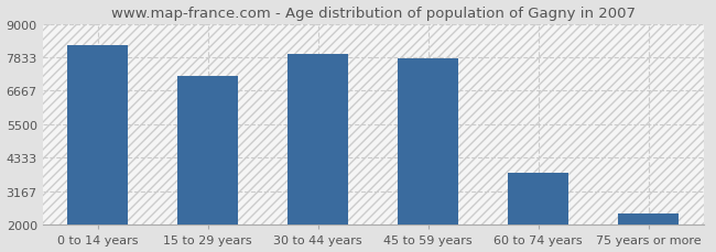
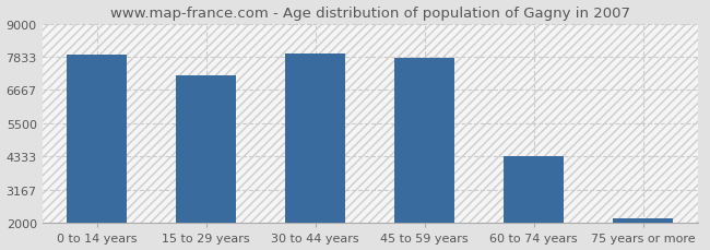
0 to 14 years: 8250 -> 7900
60 to 74 years: 3800 -> 4350
75 years or more: 2400 -> 2150
